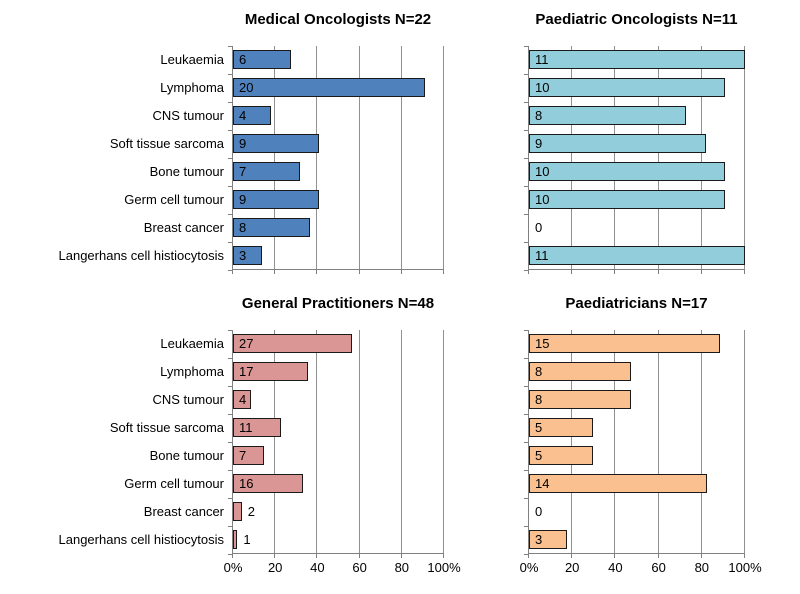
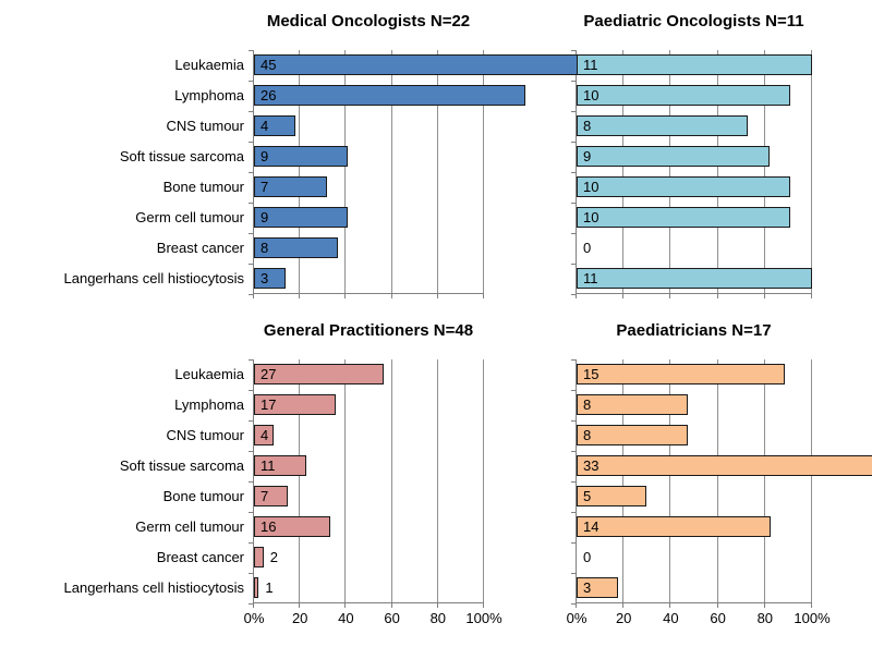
Medical Oncologists N=22/Leukaemia: 6 -> 45
Medical Oncologists N=22/Lymphoma: 20 -> 26
Paediatricians N=17/Soft tissue sarcoma: 5 -> 33
